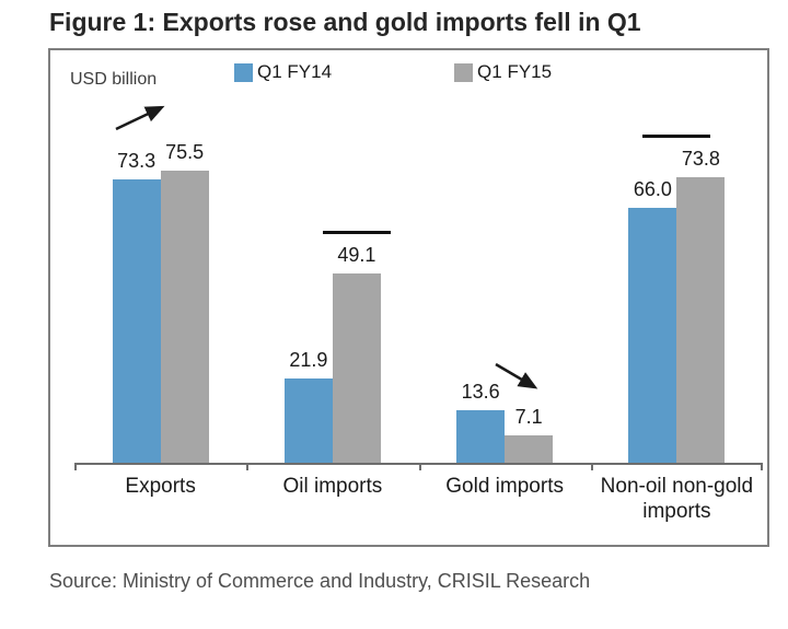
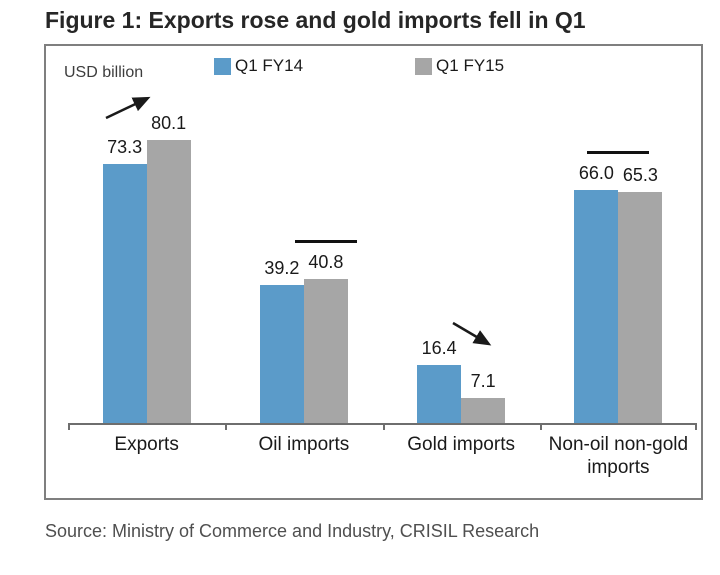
Q1 FY15/Exports: 75.5 -> 80.1
Q1 FY14/Oil imports: 21.9 -> 39.2
Q1 FY15/Oil imports: 49.1 -> 40.8
Q1 FY14/Gold imports: 13.6 -> 16.4
Q1 FY15/Non-oil non-gold imports: 73.8 -> 65.3
